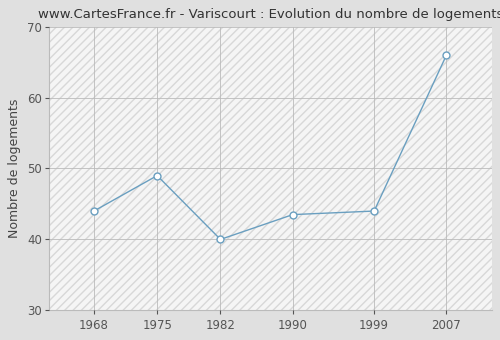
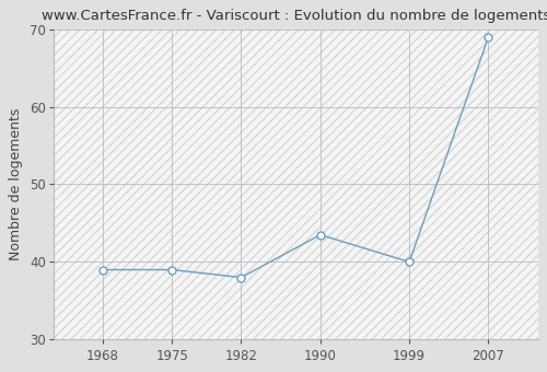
1968: 44.0 -> 39.0
1975: 49.0 -> 39.0
1982: 40.0 -> 38.0
1999: 44.0 -> 40.0
2007: 66.0 -> 69.0
